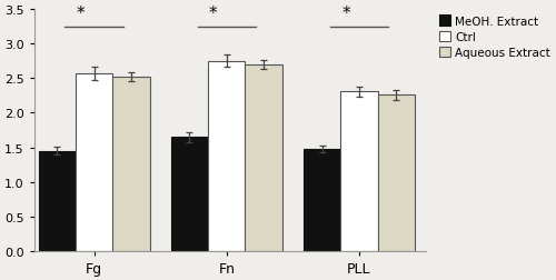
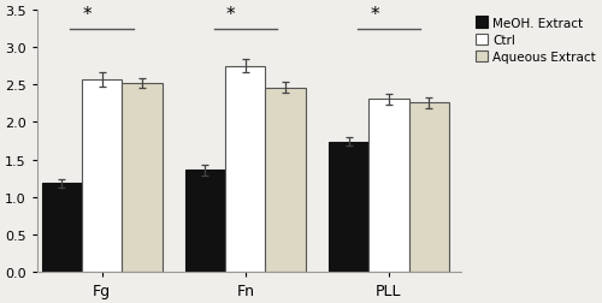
MeOH. Extract/Fg: 1.45 -> 1.18
MeOH. Extract/Fn: 1.65 -> 1.36
Aqueous Extract/Fn: 2.70 -> 2.46
MeOH. Extract/PLL: 1.47 -> 1.74
